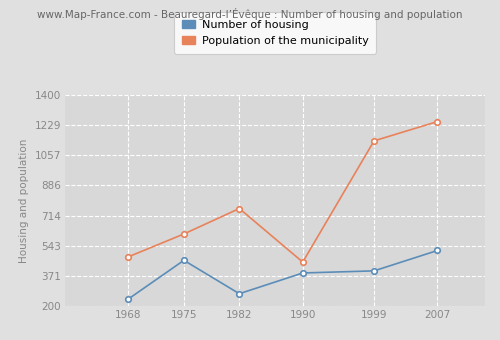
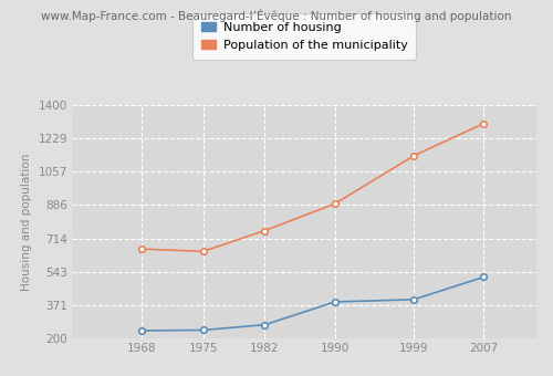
Population of the municipality/1968: 480 -> 660
Number of housing/1975: 460 -> 240
Population of the municipality/1975: 610 -> 650
Population of the municipality/1990: 450 -> 890
Population of the municipality/2007: 1250 -> 1310
